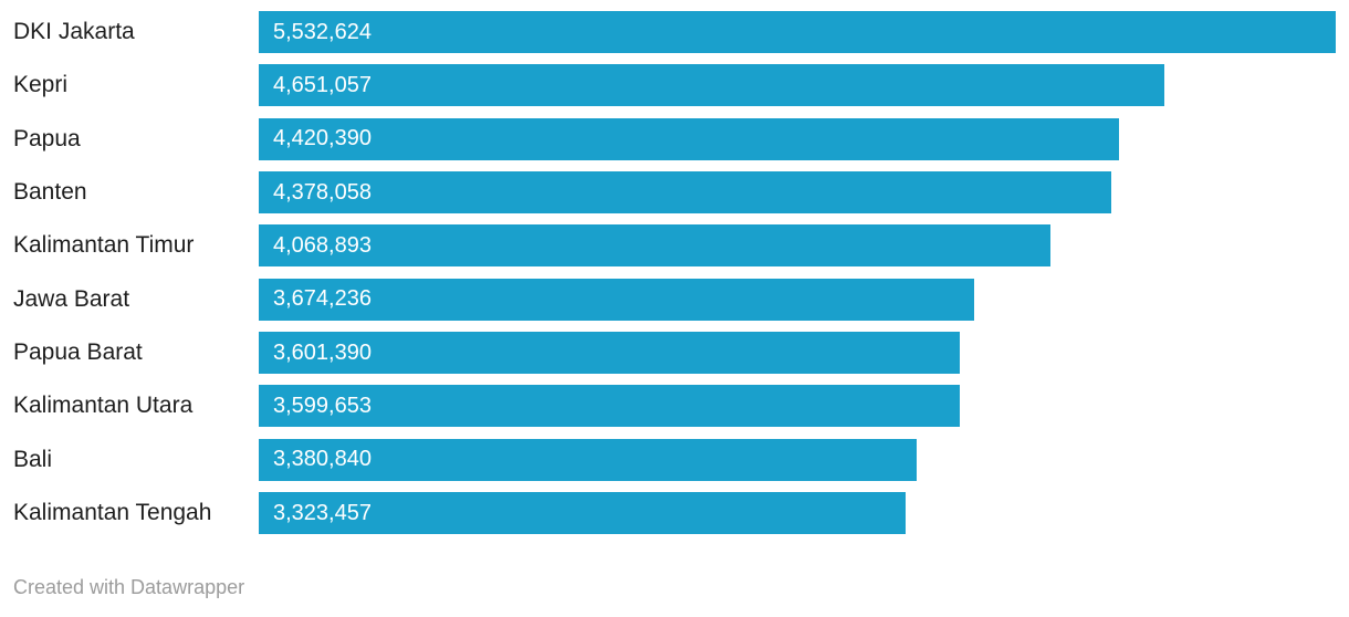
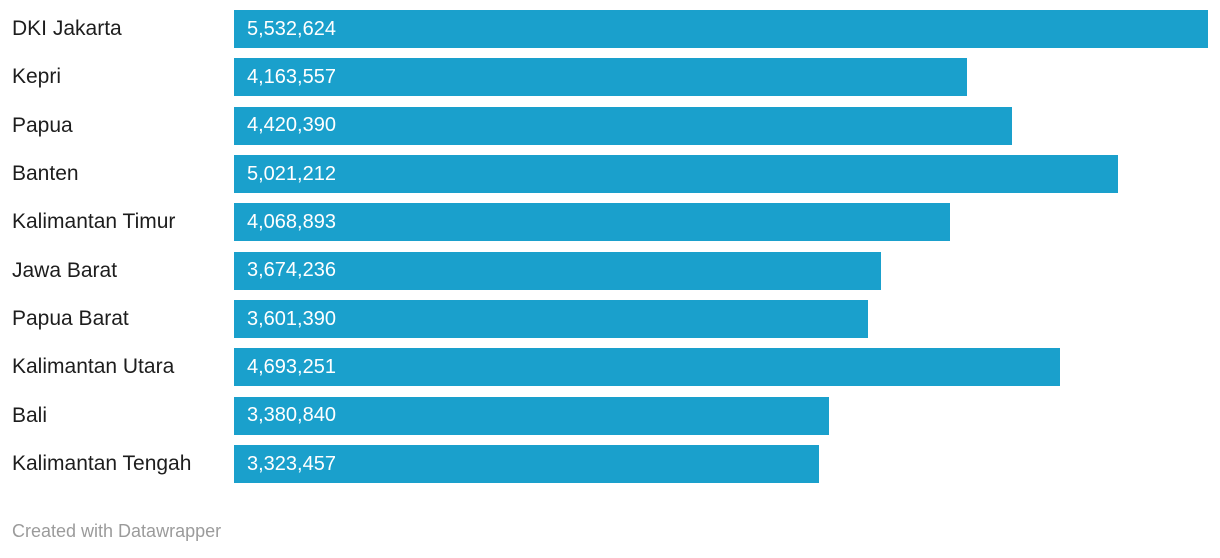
Kepri: 4,651,057 -> 4,163,557
Banten: 4,378,058 -> 5,021,212
Kalimantan Utara: 3,599,653 -> 4,693,251
